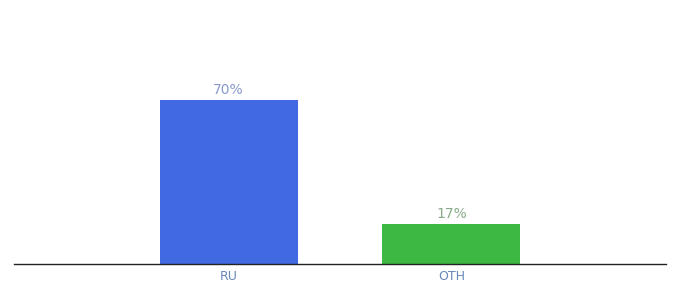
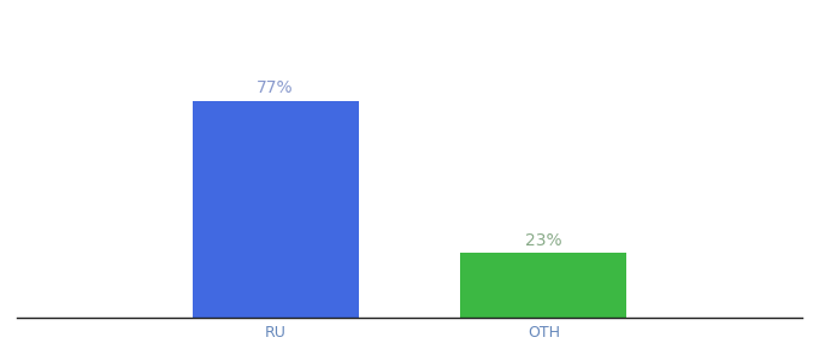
RU: 70% -> 77%
OTH: 17% -> 23%
